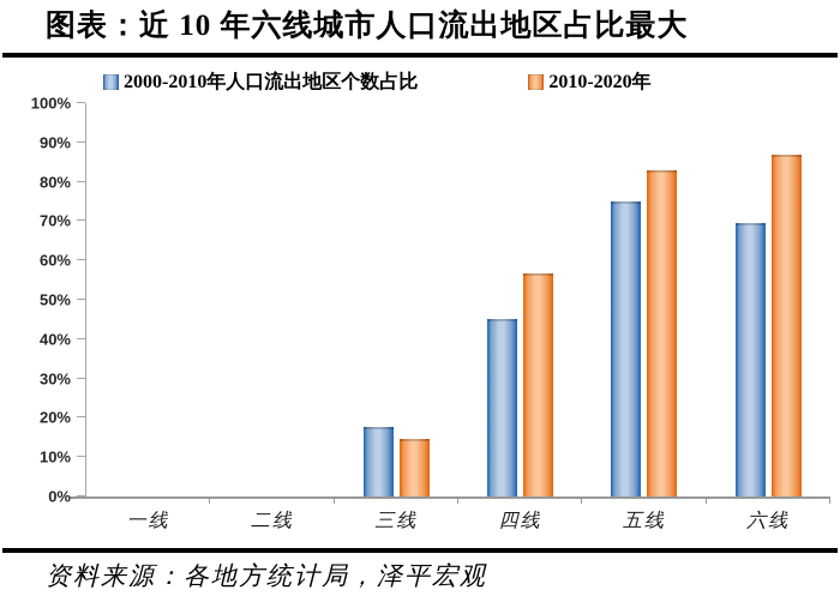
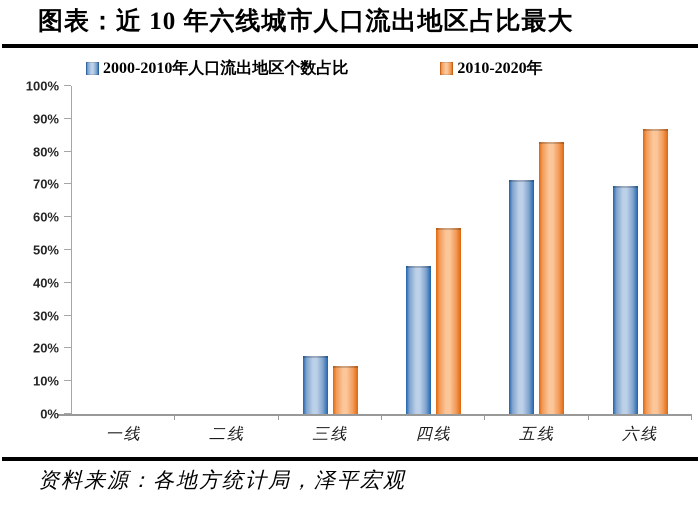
2000-2010年人口流出地区个数占比/五线: 75% -> 71%
